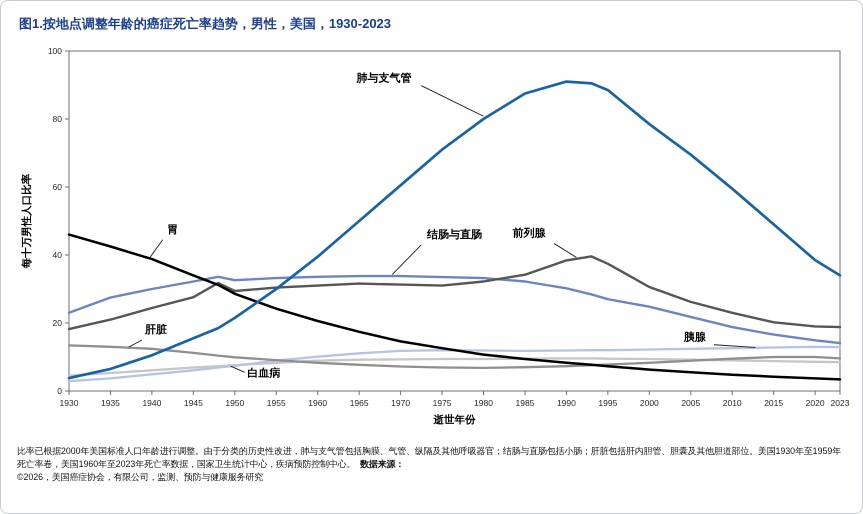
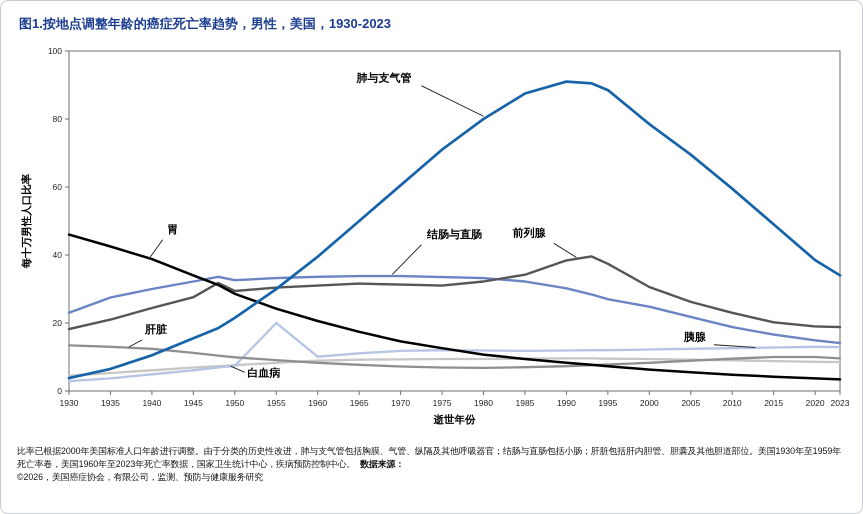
胰腺/1955: 9 -> 20
